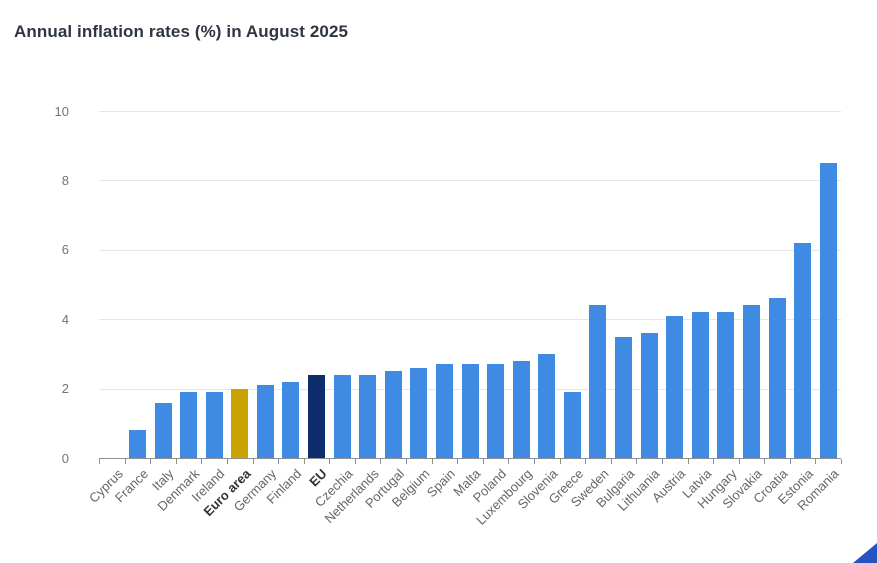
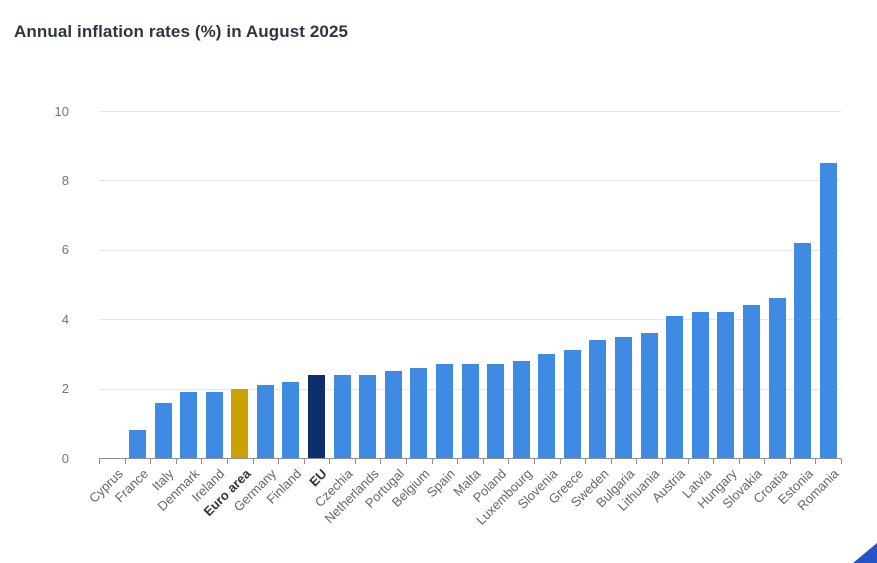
Greece: 1.9 -> 3.1
Sweden: 4.4 -> 3.4
